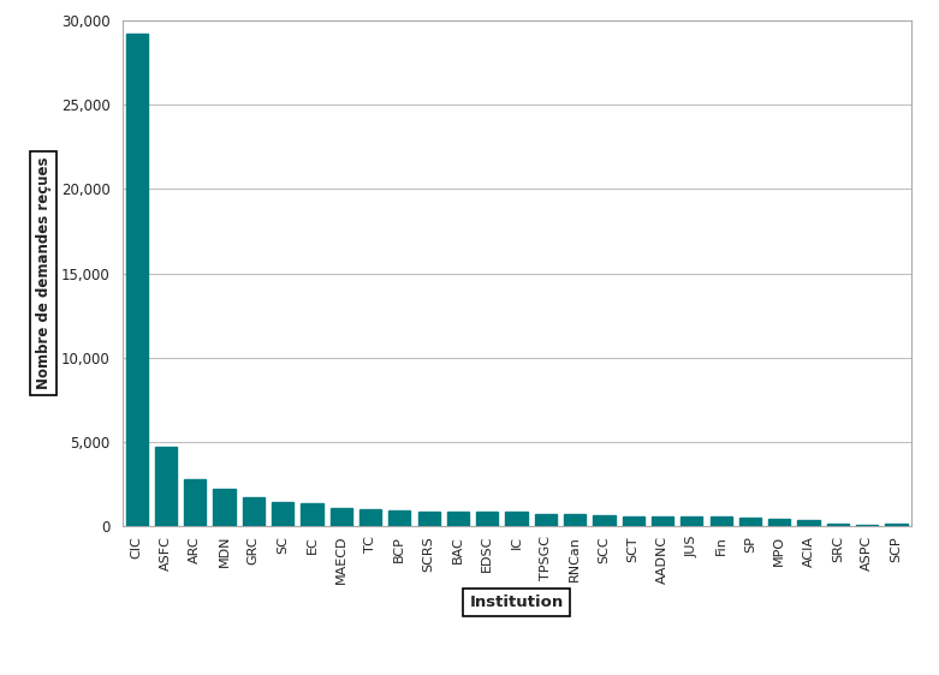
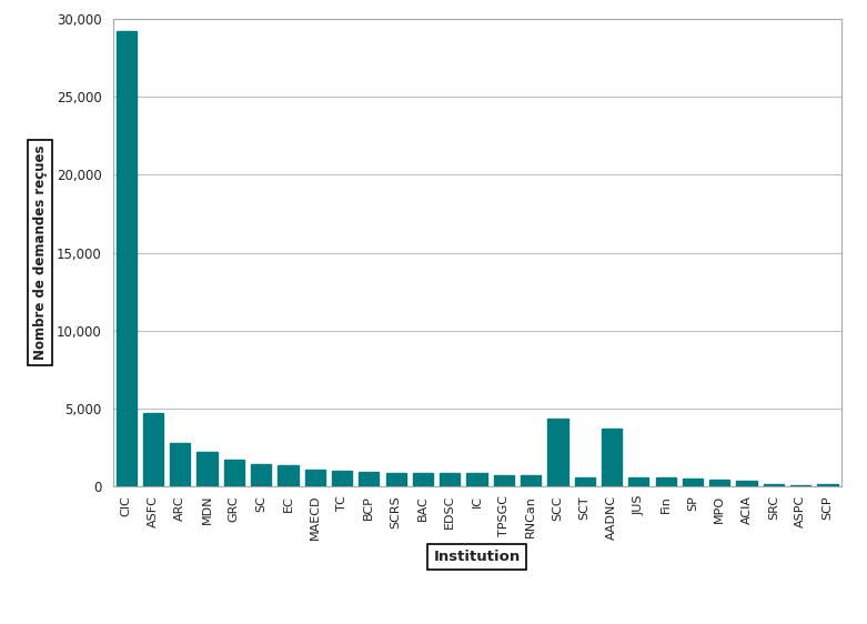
SCC: 600 -> 4,400
AADNC: 600 -> 3,700
